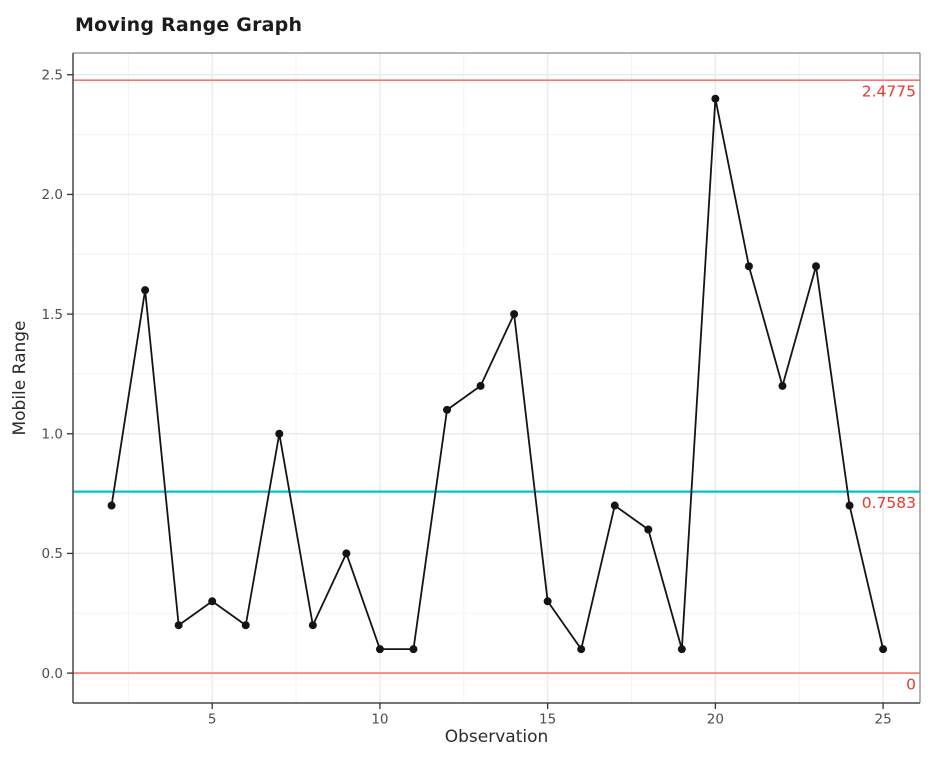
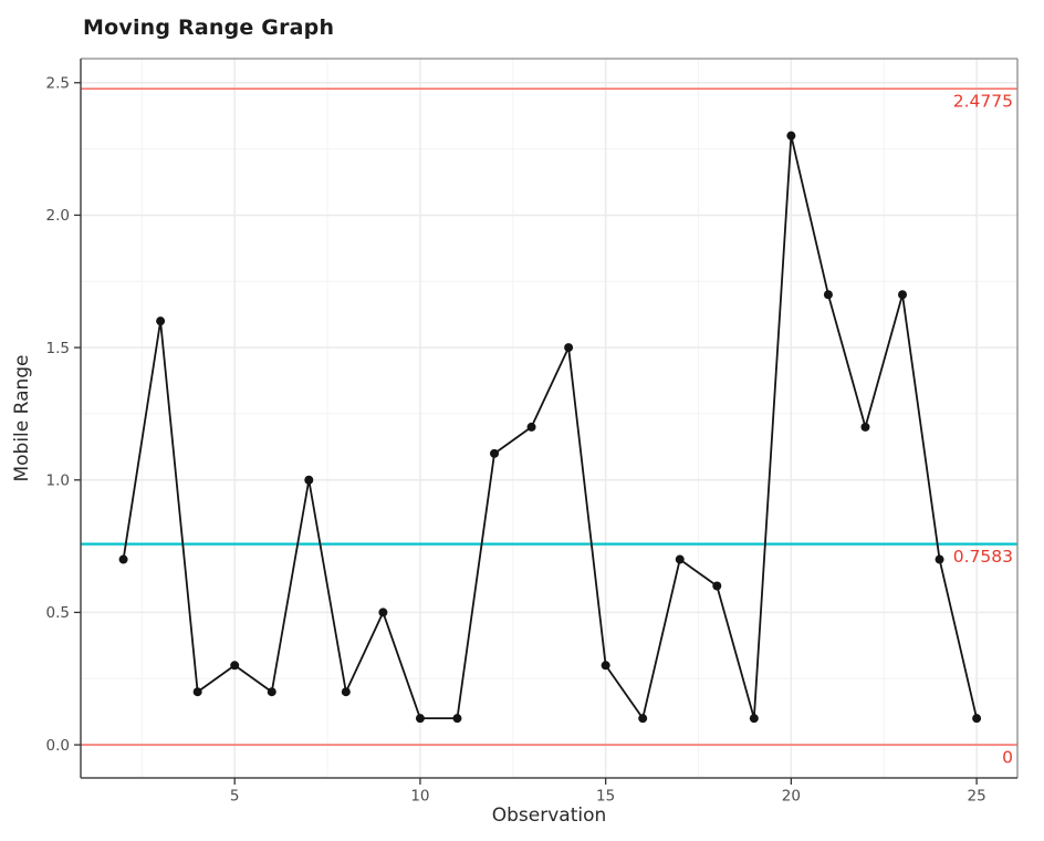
20: 2.4 -> 2.3
